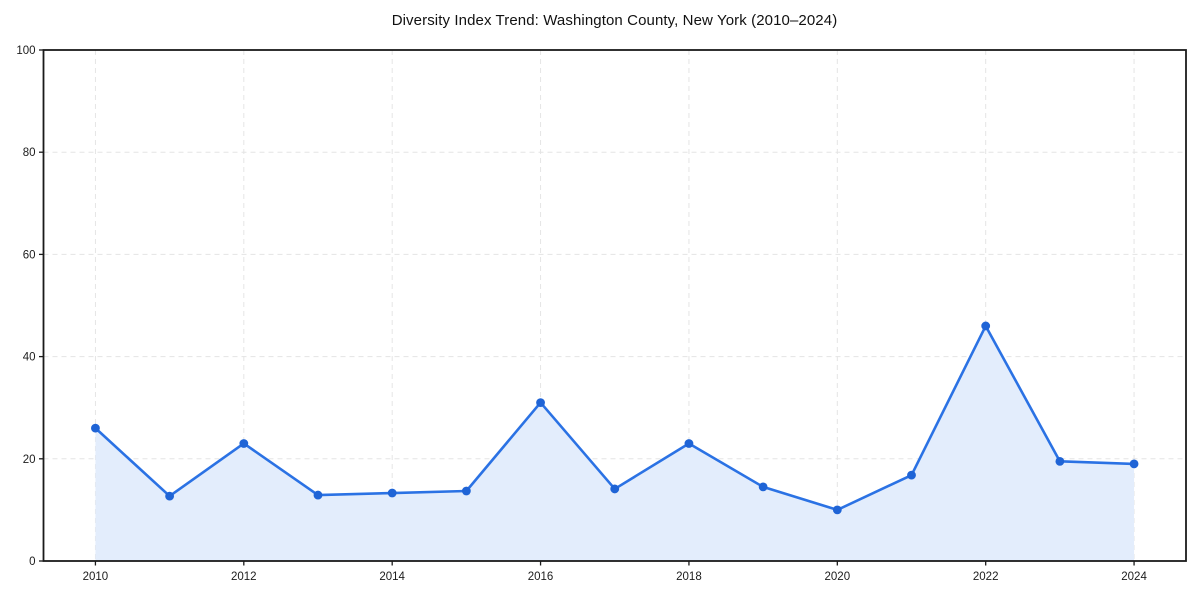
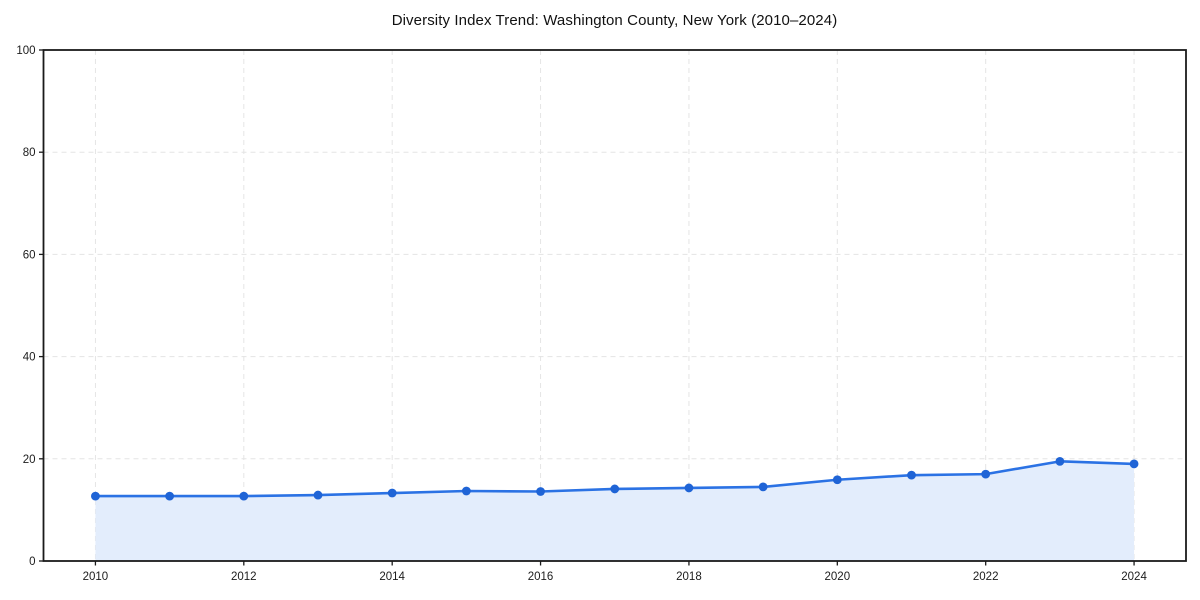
2010: 26 -> 13
2012: 23 -> 13
2016: 31 -> 14
2018: 23 -> 14
2020: 10 -> 16
2022: 46 -> 17
